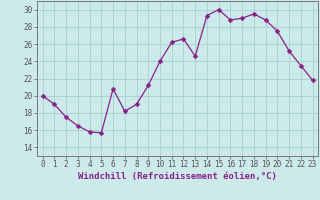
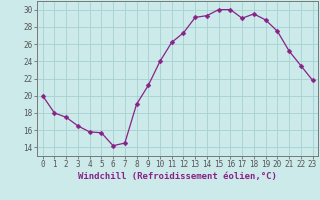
1: 19.0 -> 18.0
6: 20.8 -> 14.2
7: 18.2 -> 14.5
12: 26.6 -> 27.3
13: 24.6 -> 29.1
16: 28.8 -> 30.0
